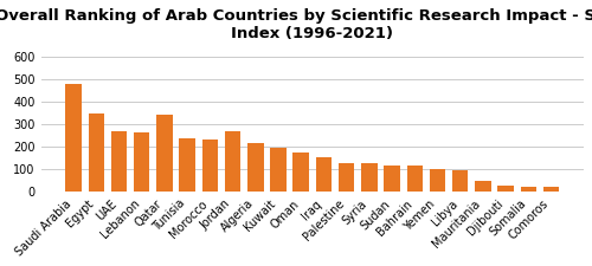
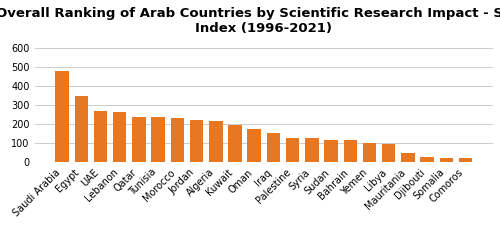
Qatar: 340 -> 240
Jordan: 270 -> 220
